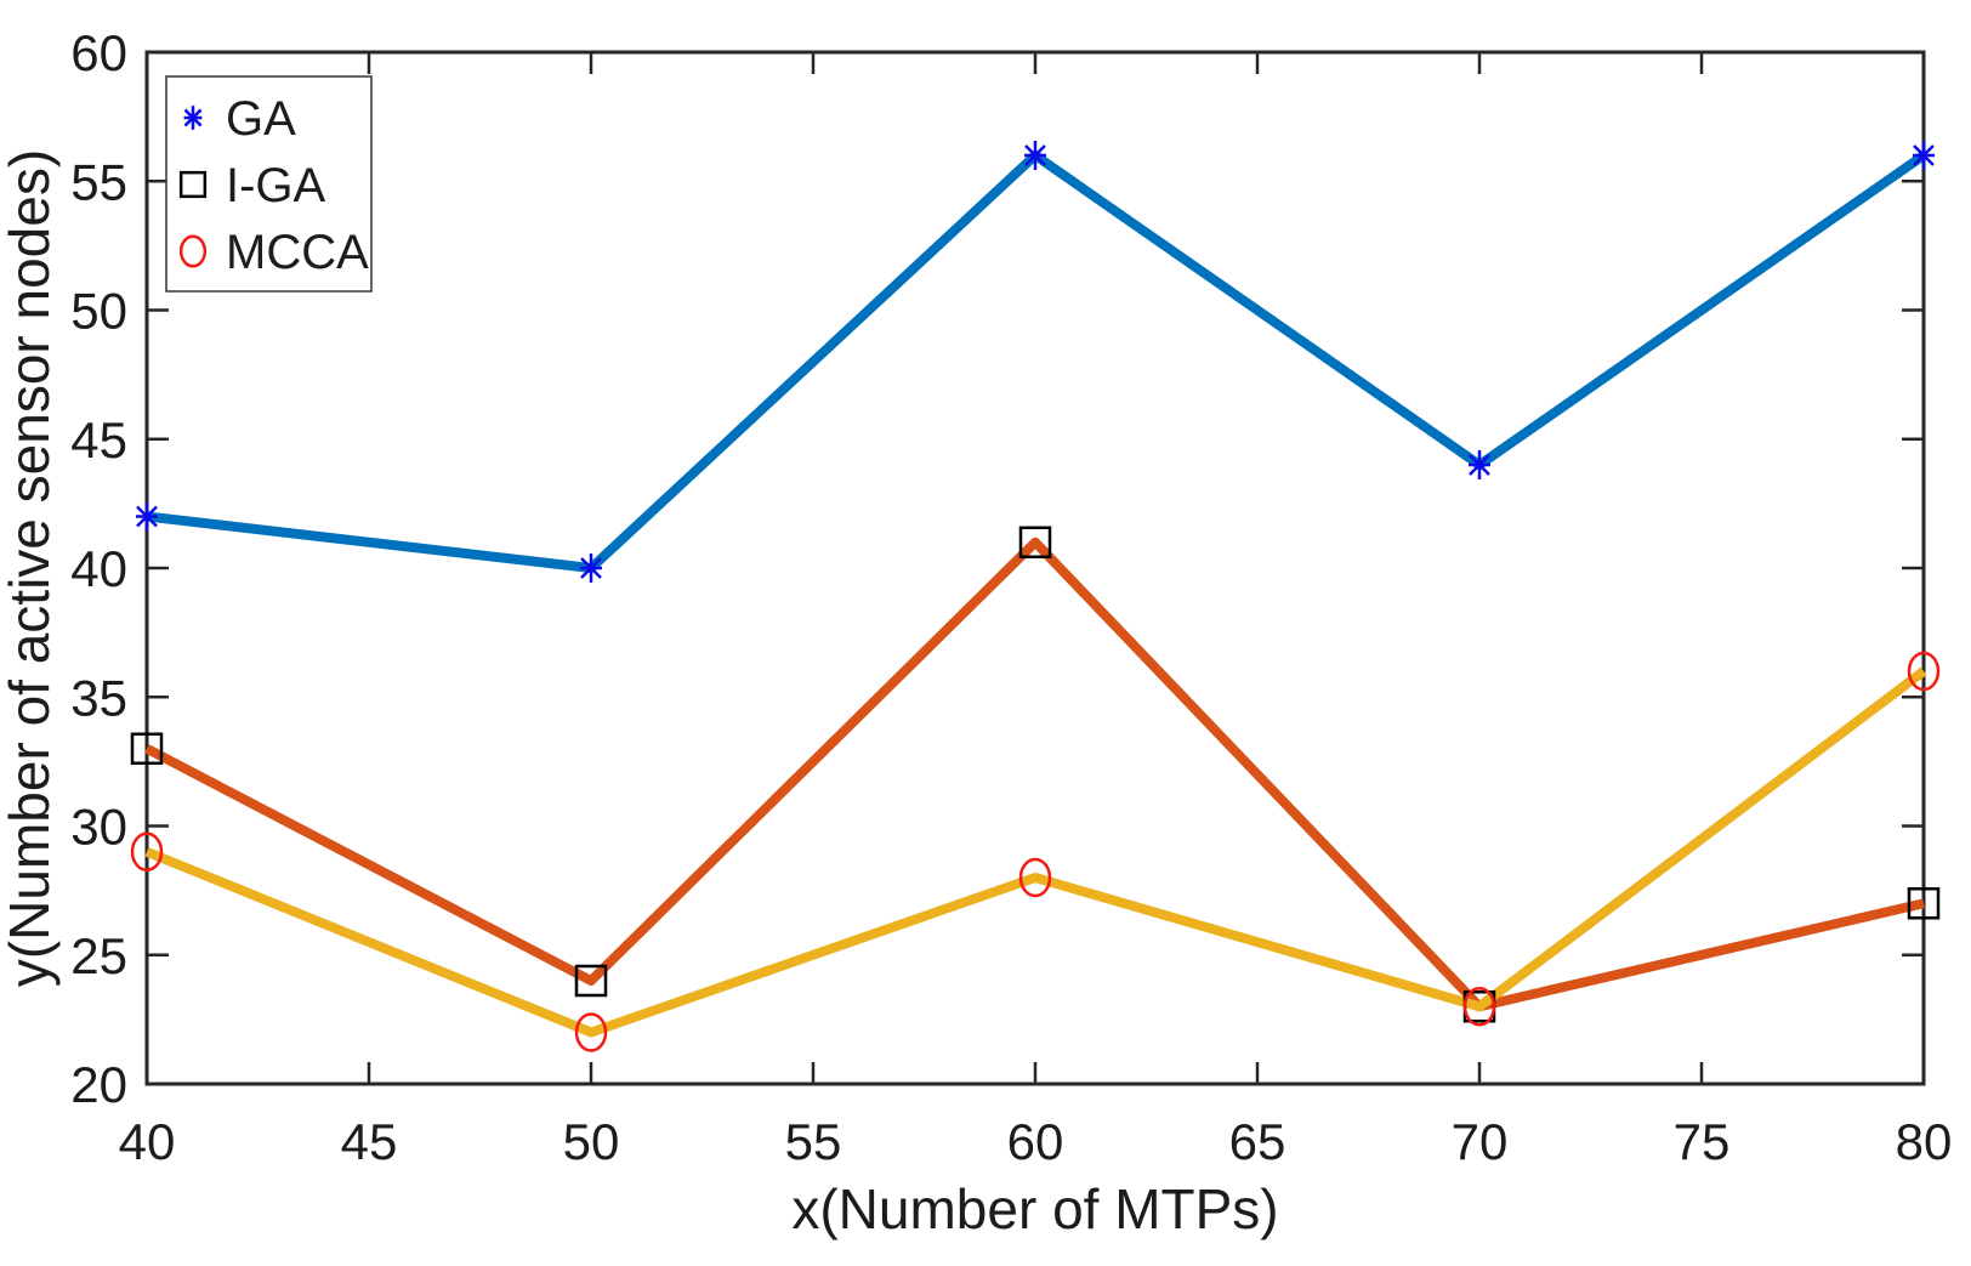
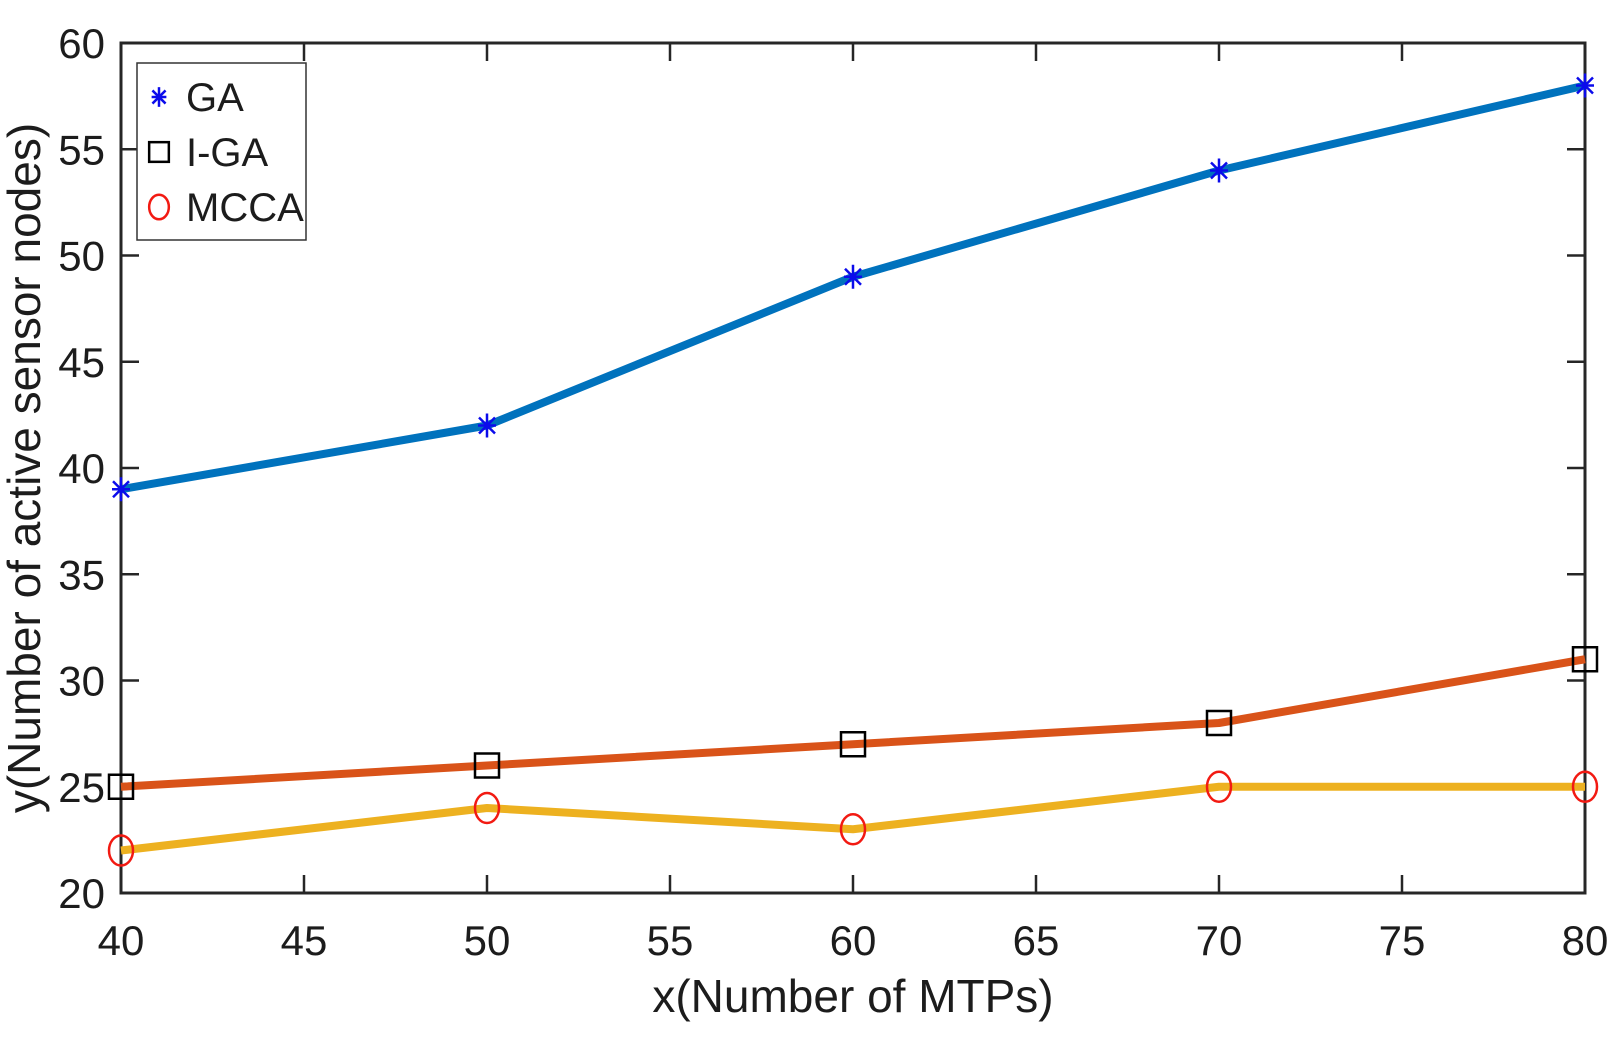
GA/40: 42 -> 39
I-GA/40: 33 -> 25
MCCA/40: 29 -> 22
GA/50: 40 -> 42
I-GA/50: 24 -> 26
MCCA/50: 22 -> 24
GA/60: 56 -> 49
I-GA/60: 41 -> 27
MCCA/60: 28 -> 23
GA/70: 44 -> 54
I-GA/70: 23 -> 28
MCCA/70: 23 -> 25
GA/80: 56 -> 58
I-GA/80: 27 -> 31
MCCA/80: 36 -> 25
